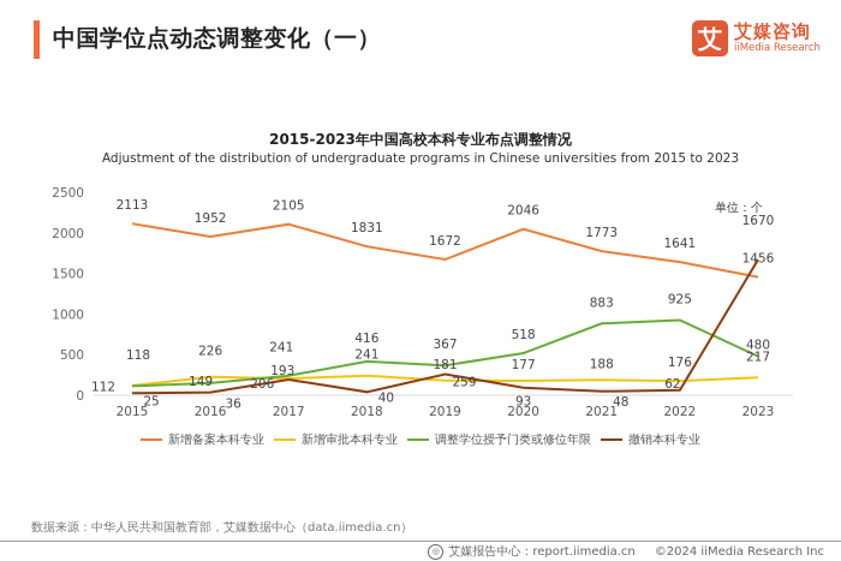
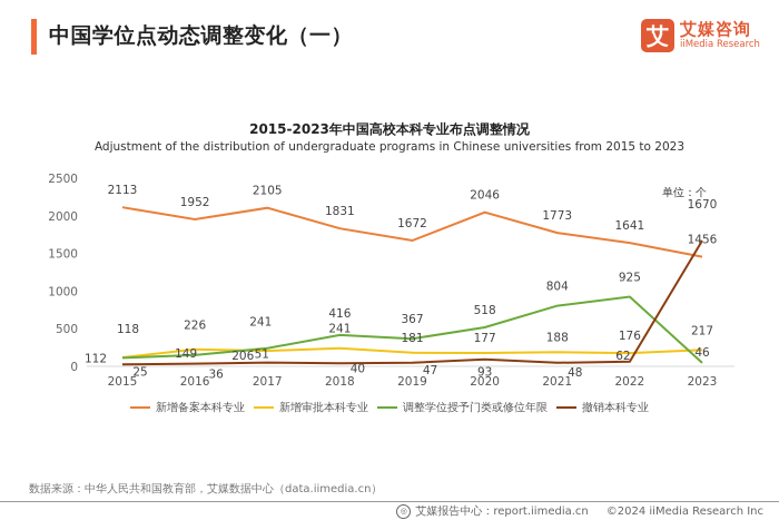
撤销本科专业/2017: 193 -> 51
撤销本科专业/2019: 259 -> 47
调整学位授予门类或修位年限/2021: 883 -> 804
调整学位授予门类或修位年限/2023: 480 -> 46
